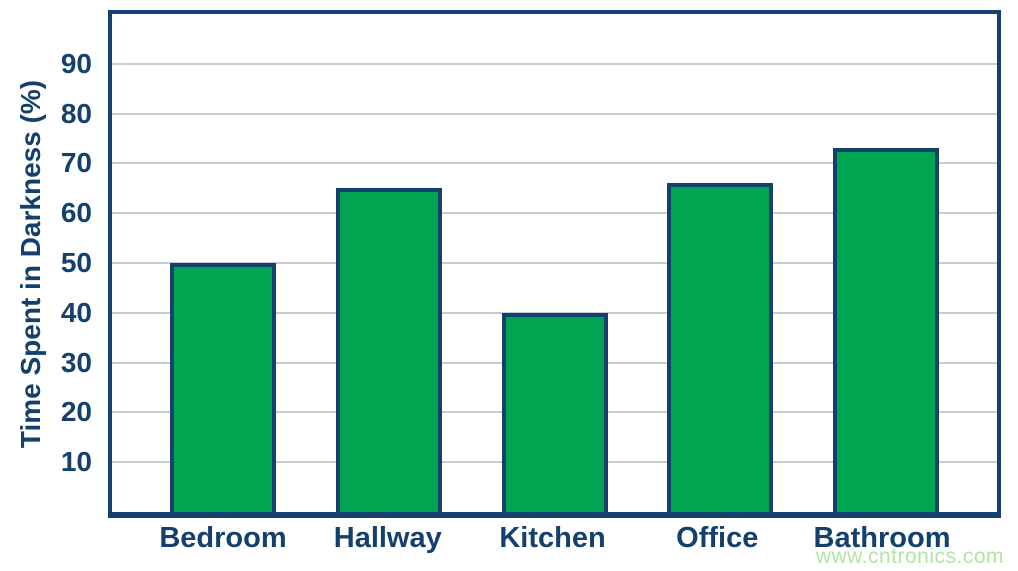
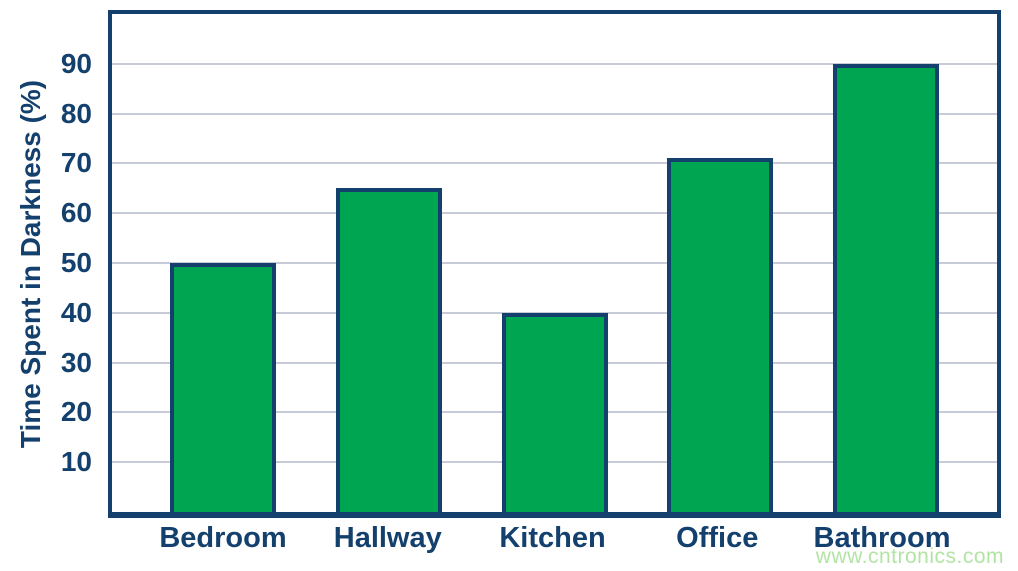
Office: 66 -> 71
Bathroom: 73 -> 90
